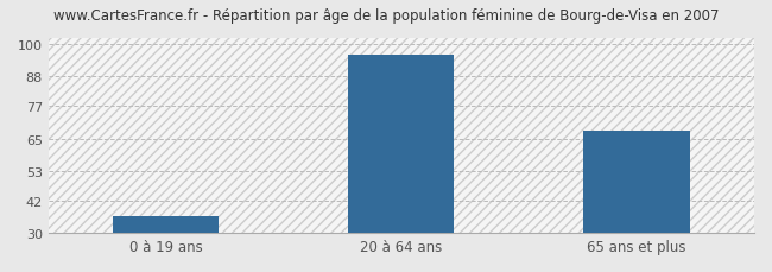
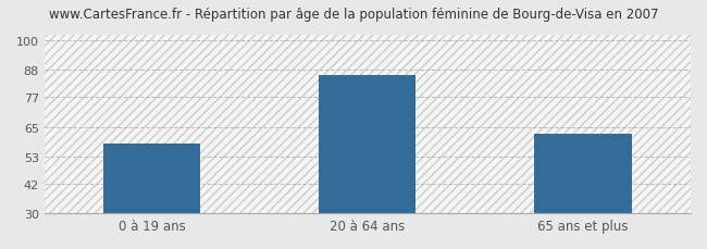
0 à 19 ans: 36 -> 58
20 à 64 ans: 96 -> 86
65 ans et plus: 68 -> 62
